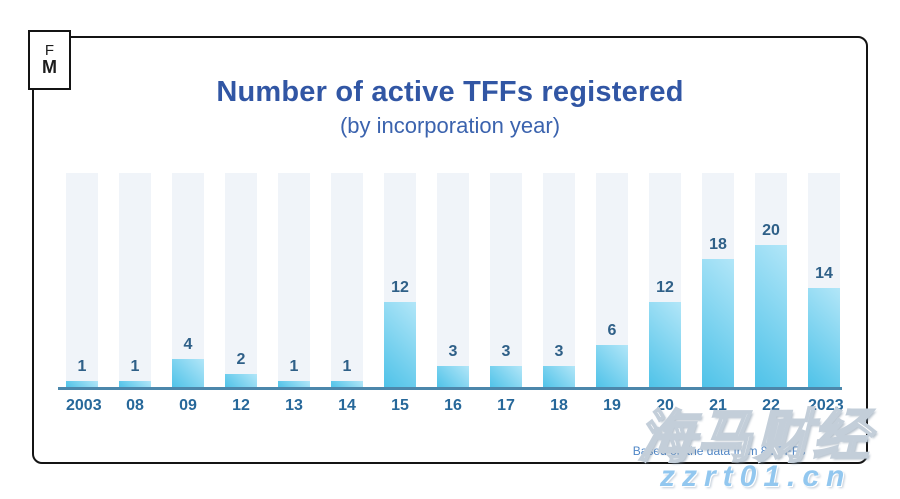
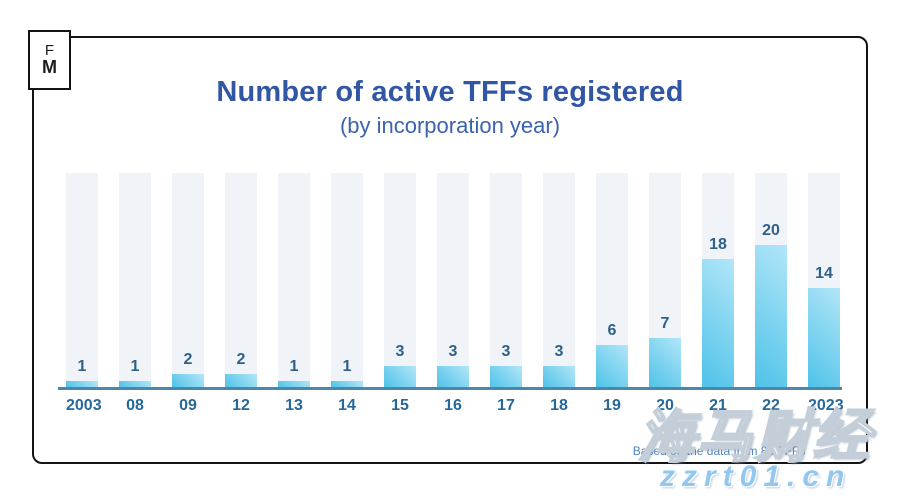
09: 4 -> 2
15: 12 -> 3
20: 12 -> 7
